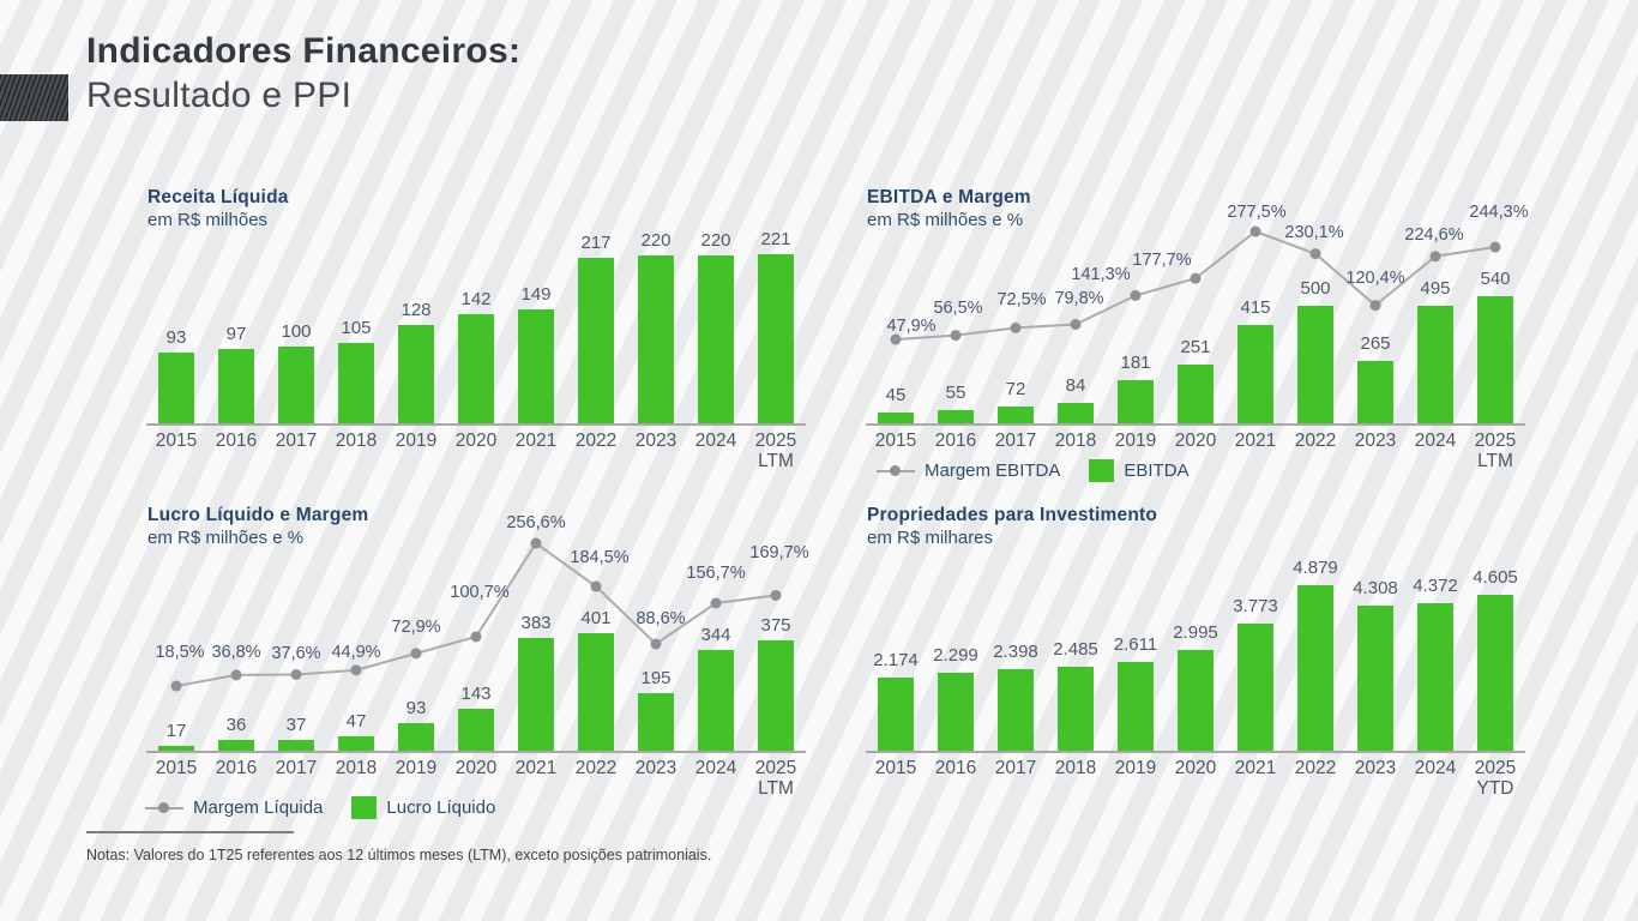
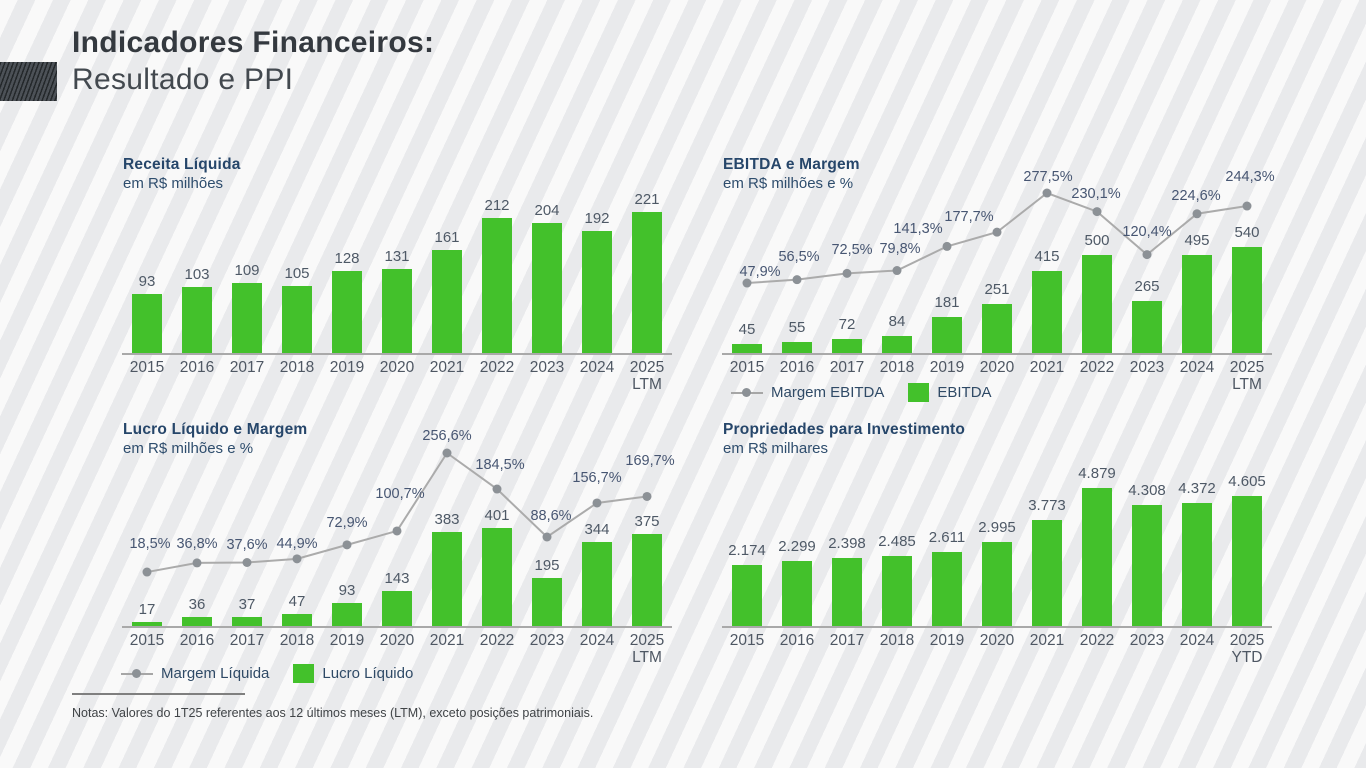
Receita Líquida/2016: 97 -> 103
Receita Líquida/2017: 100 -> 109
Receita Líquida/2020: 142 -> 131
Receita Líquida/2021: 149 -> 161
Receita Líquida/2022: 217 -> 212
Receita Líquida/2023: 220 -> 204
Receita Líquida/2024: 220 -> 192
